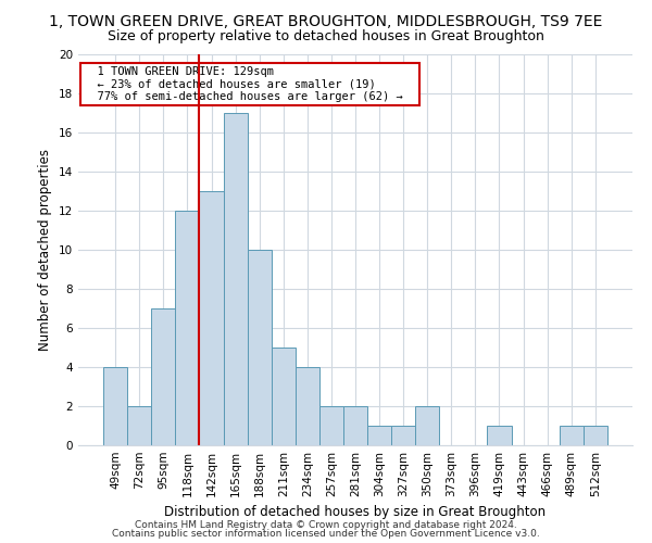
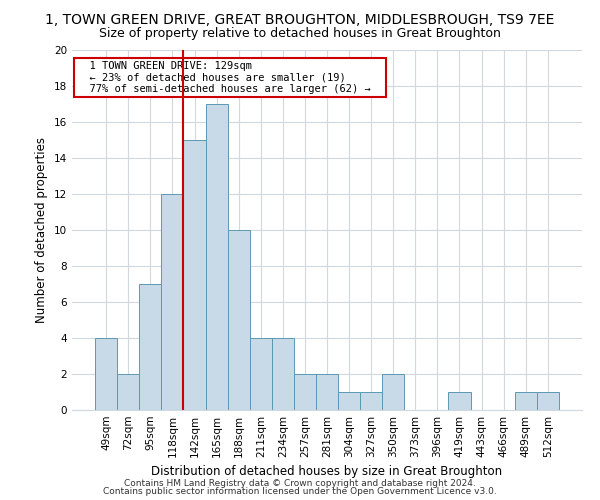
142sqm: 13 -> 15
211sqm: 5 -> 4
